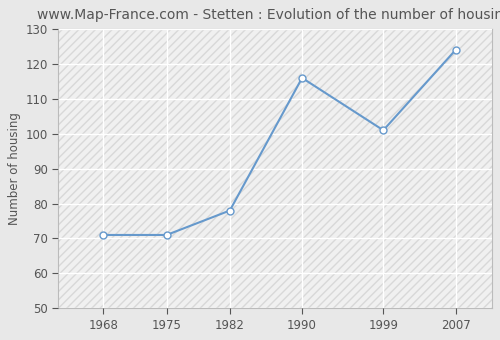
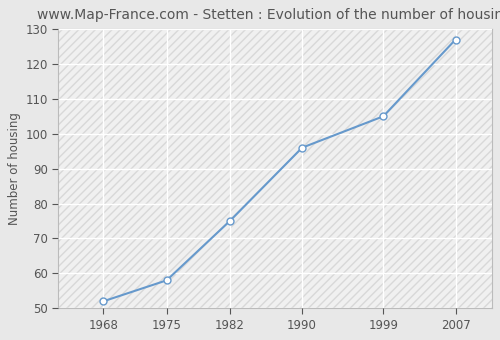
1968: 71 -> 52
1975: 71 -> 58
1982: 78 -> 75
1990: 116 -> 96
1999: 101 -> 105
2007: 124 -> 127
